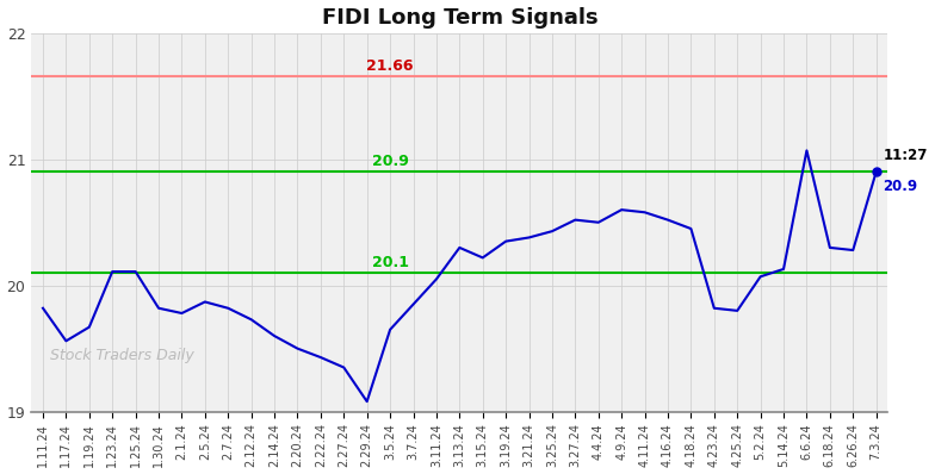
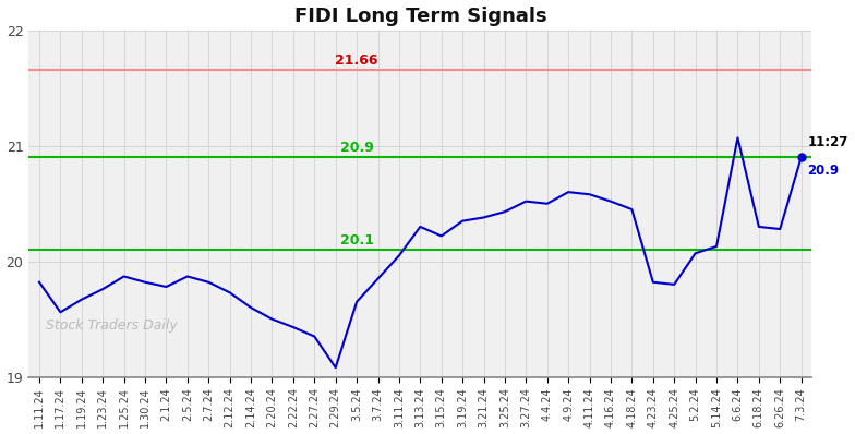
1.23.24: 20.11 -> 19.76
1.25.24: 20.11 -> 19.87
